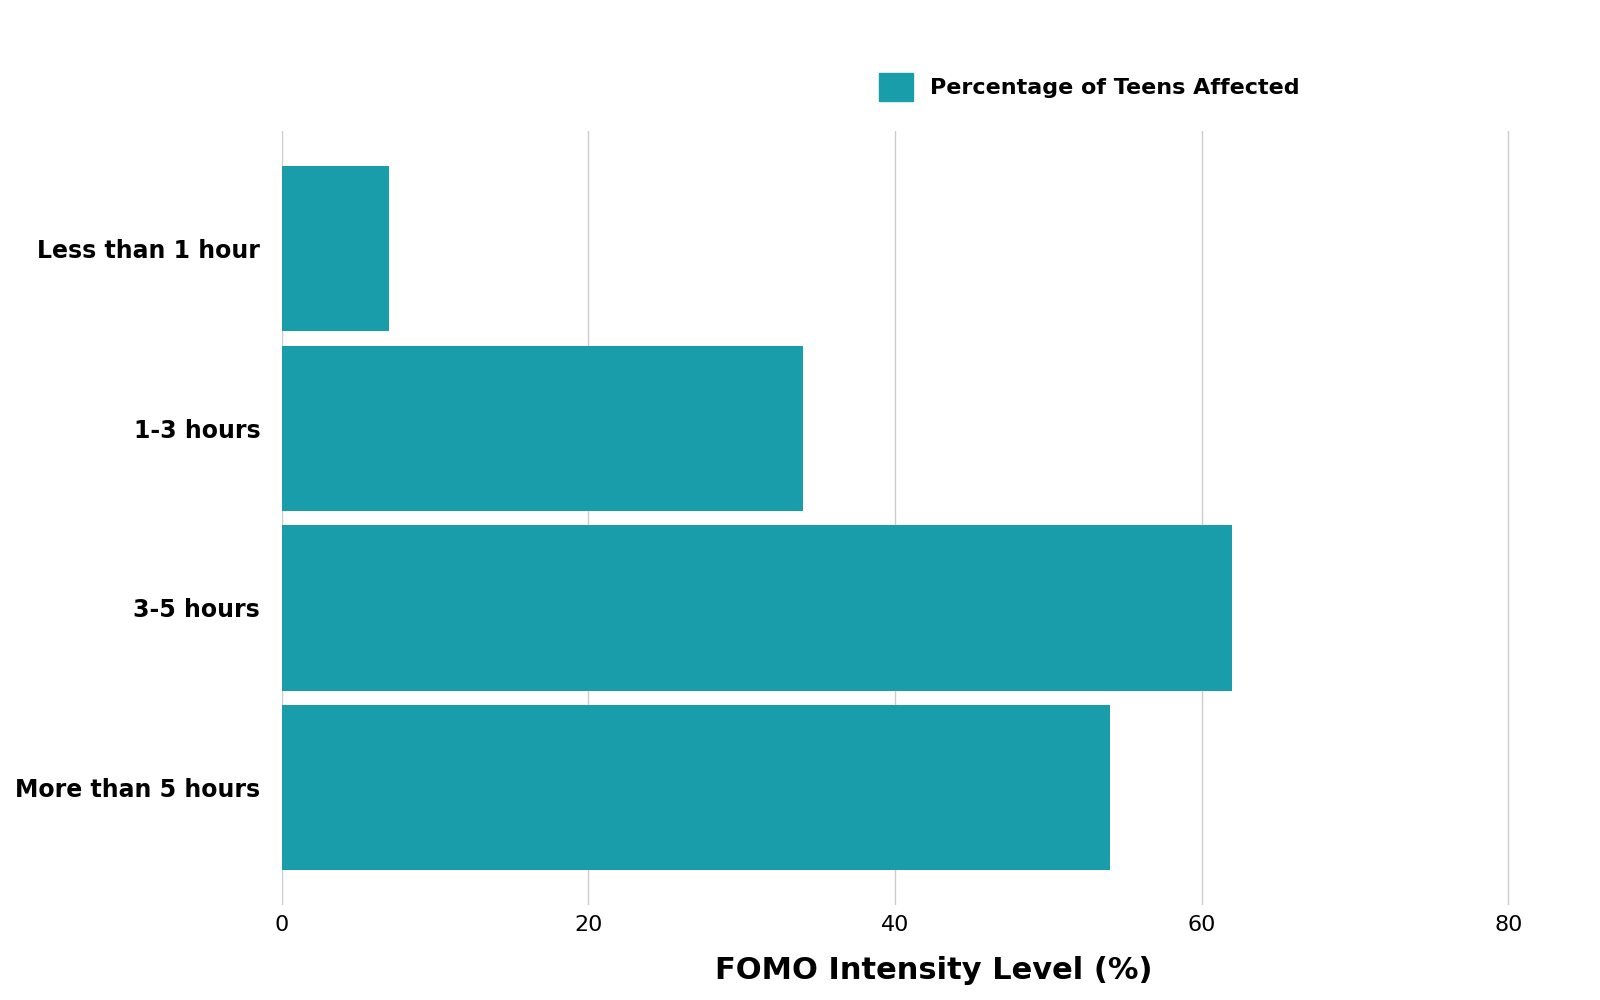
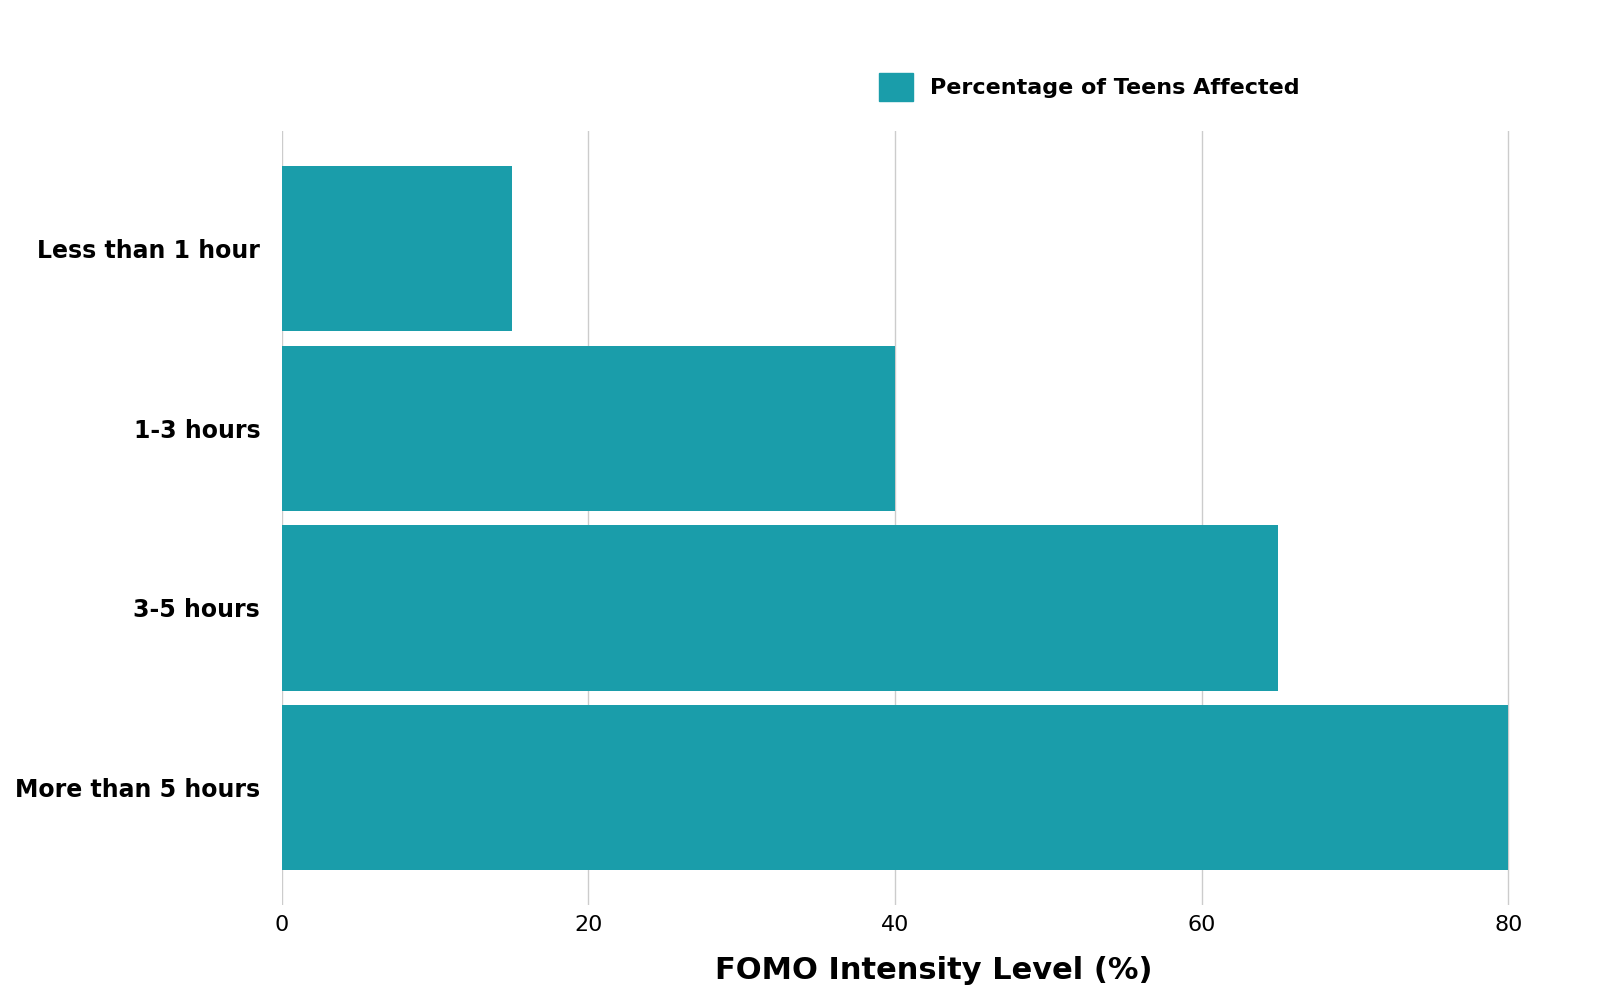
Less than 1 hour: 7 -> 15
1-3 hours: 34 -> 40
3-5 hours: 62 -> 65
More than 5 hours: 54 -> 80
